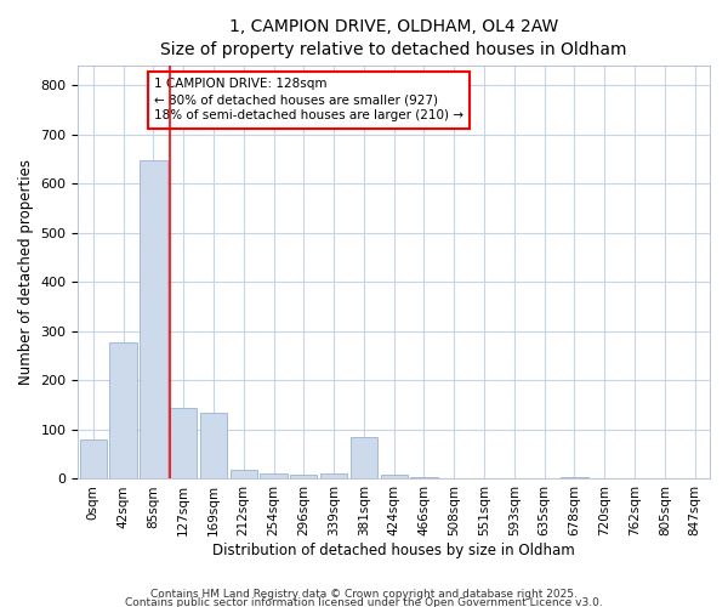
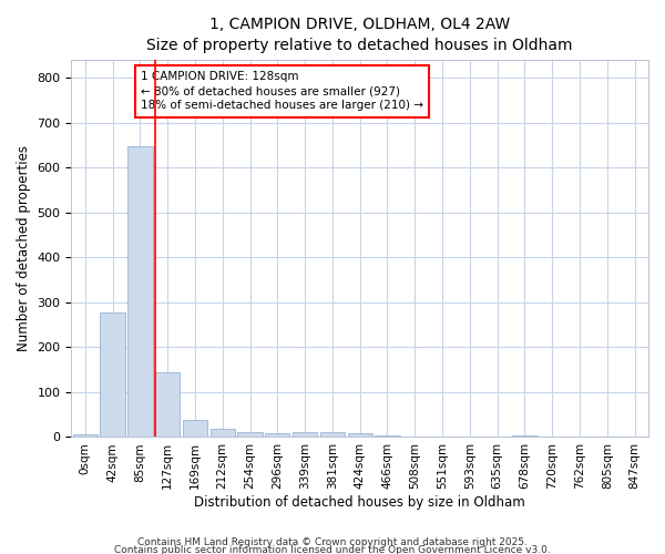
0sqm: 80 -> 5
169sqm: 135 -> 38
381sqm: 85 -> 10
